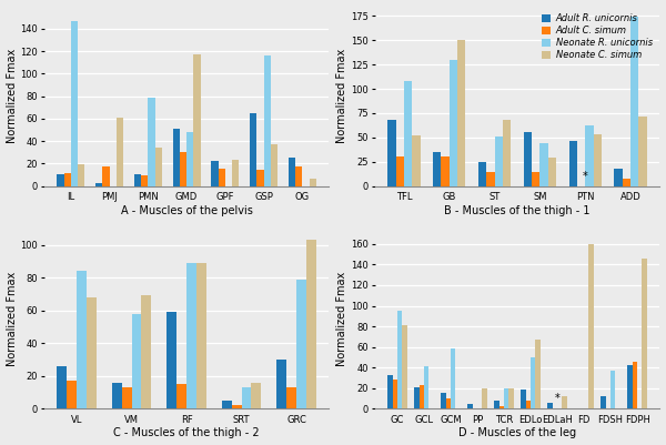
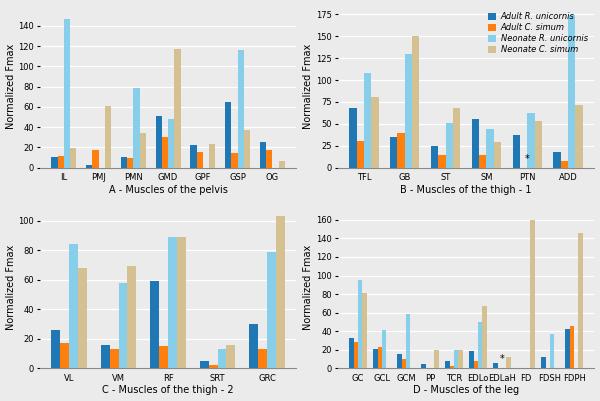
Neonate C. simum/TFL: 52 -> 81
Adult C. simum/GB: 30 -> 40
Adult R. unicornis/PTN: 46 -> 37
